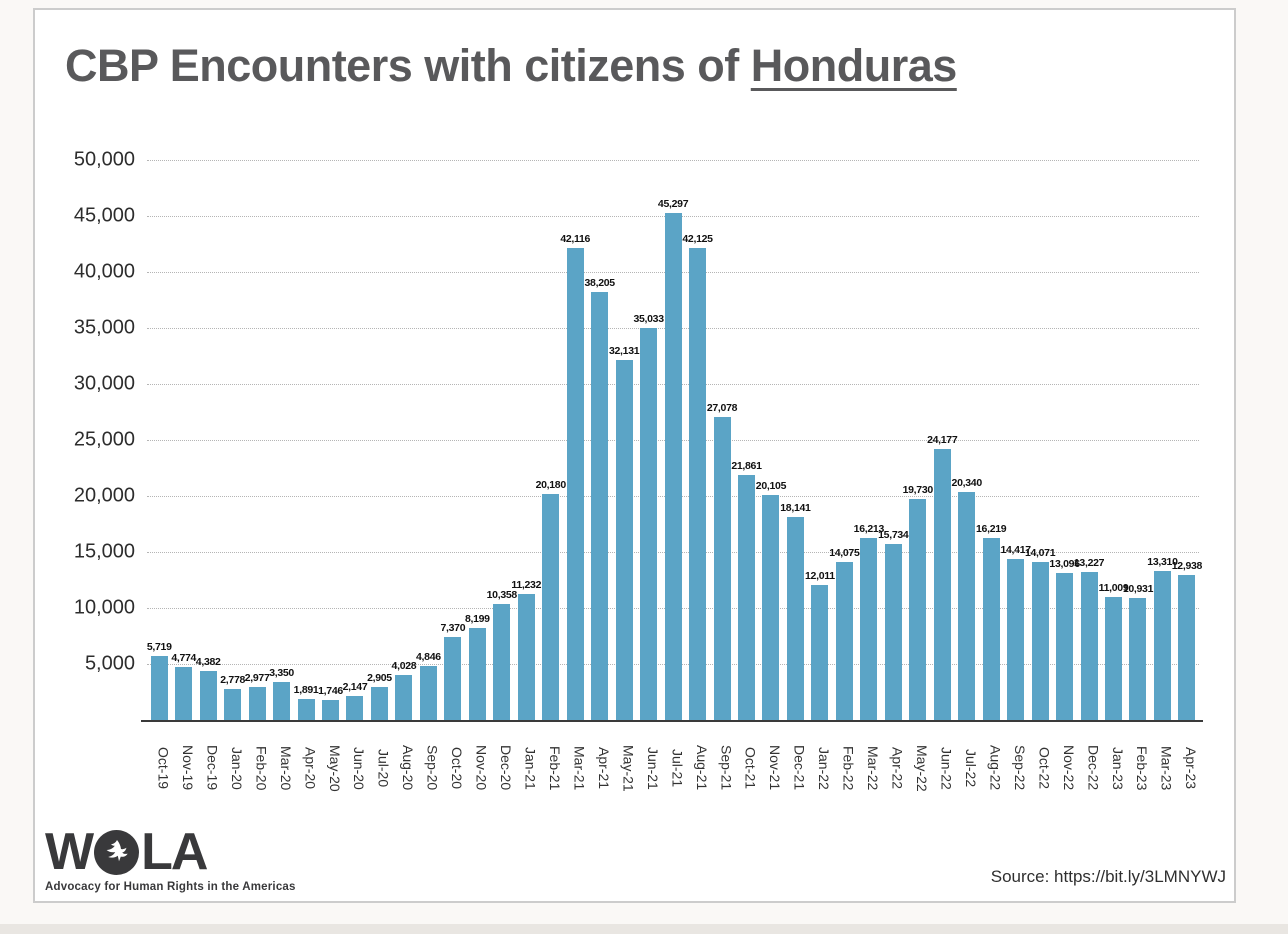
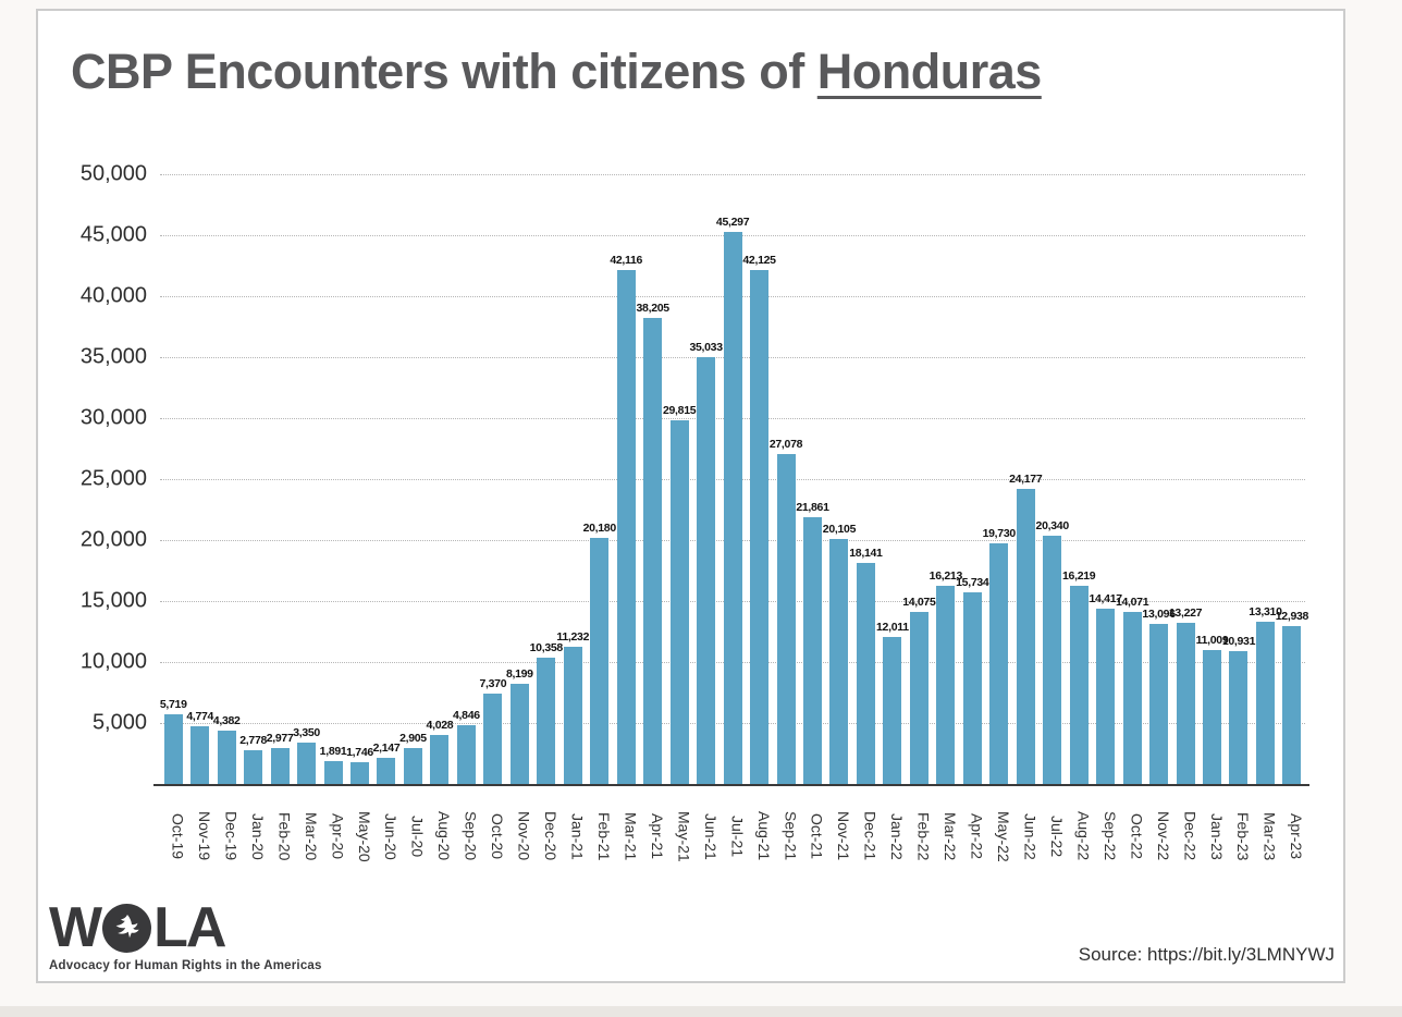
May-21: 32,131 -> 29,815
